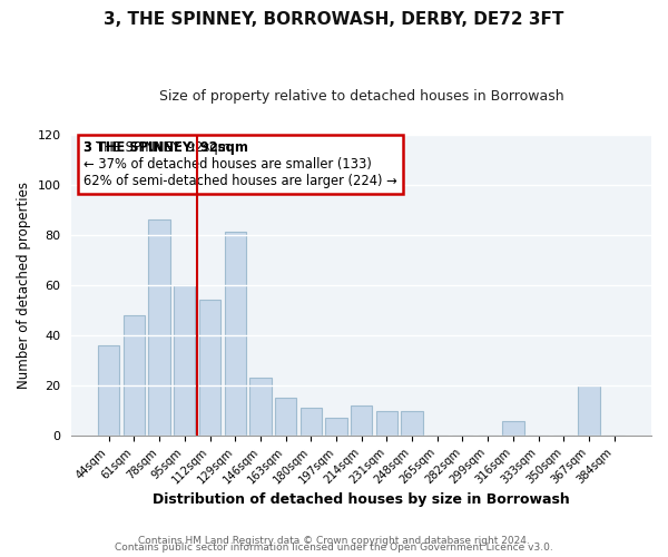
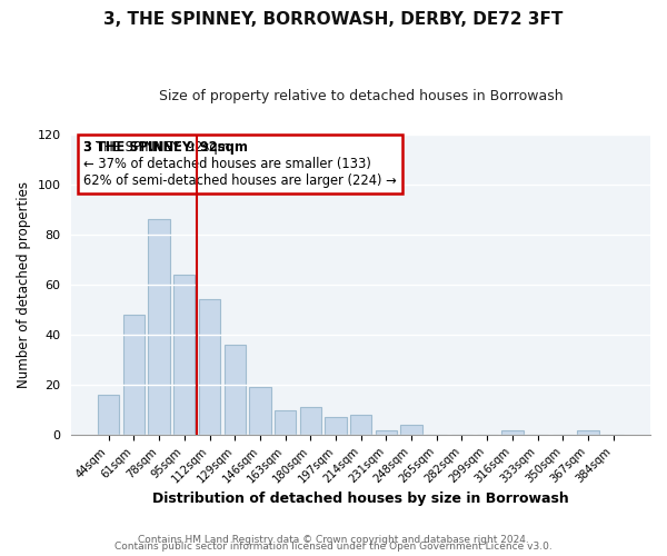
44sqm: 36 -> 16
95sqm: 60 -> 64
129sqm: 81 -> 36
146sqm: 23 -> 19
163sqm: 15 -> 10
214sqm: 12 -> 8
231sqm: 10 -> 2
248sqm: 10 -> 4
316sqm: 6 -> 2
367sqm: 20 -> 2
